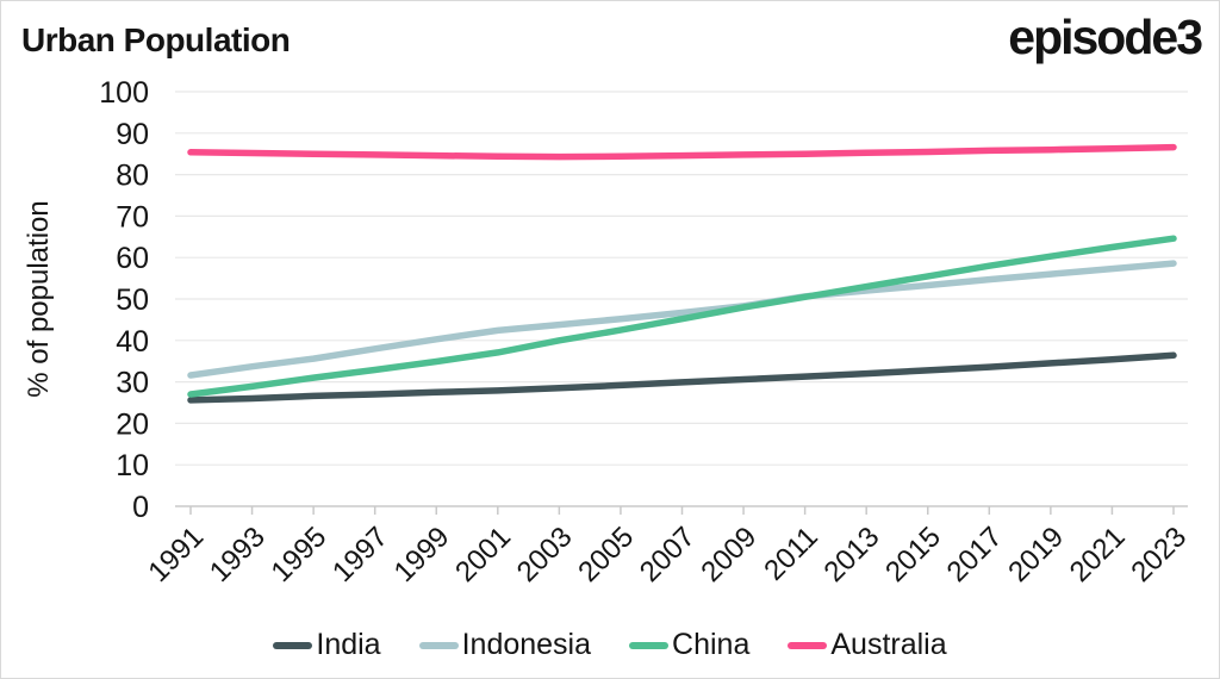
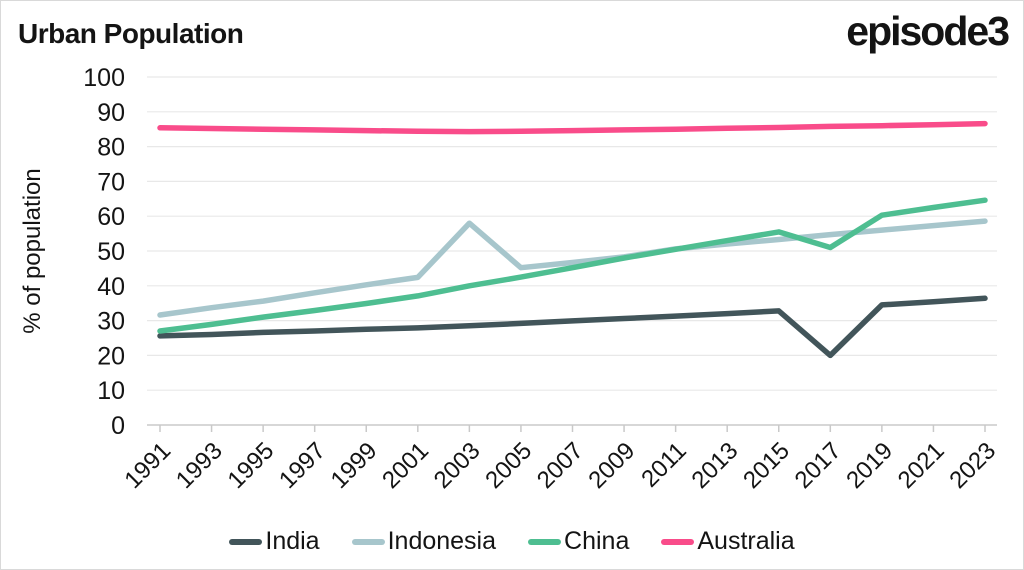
Indonesia/2003: 44 -> 58
India/2017: 34 -> 20
China/2017: 58 -> 51
